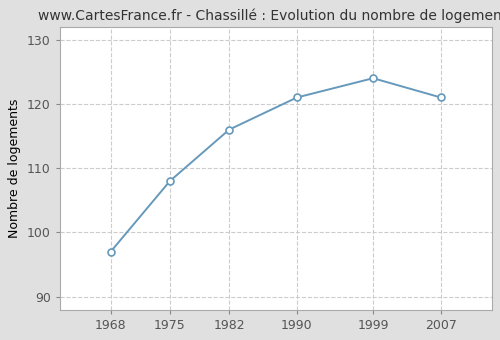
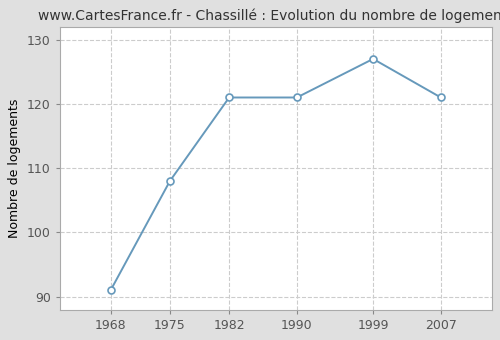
1968: 97 -> 91
1982: 116 -> 121
1999: 124 -> 127
